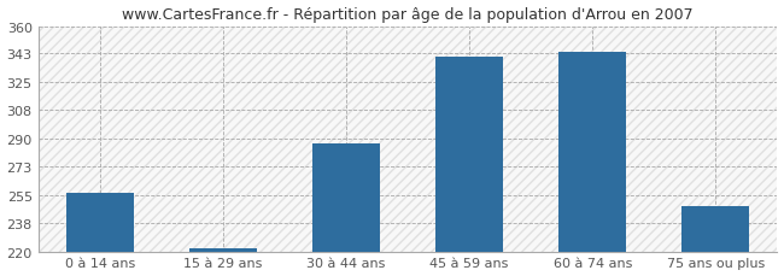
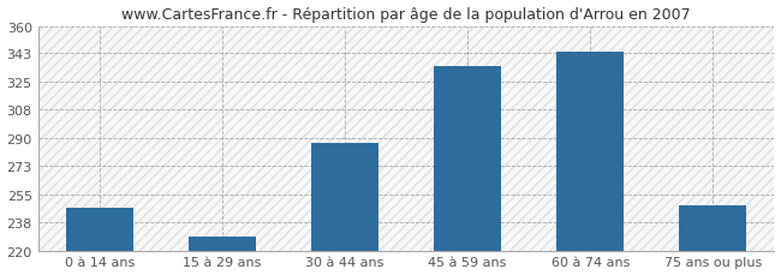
0 à 14 ans: 256 -> 247
15 à 29 ans: 222 -> 229
45 à 59 ans: 341 -> 335
